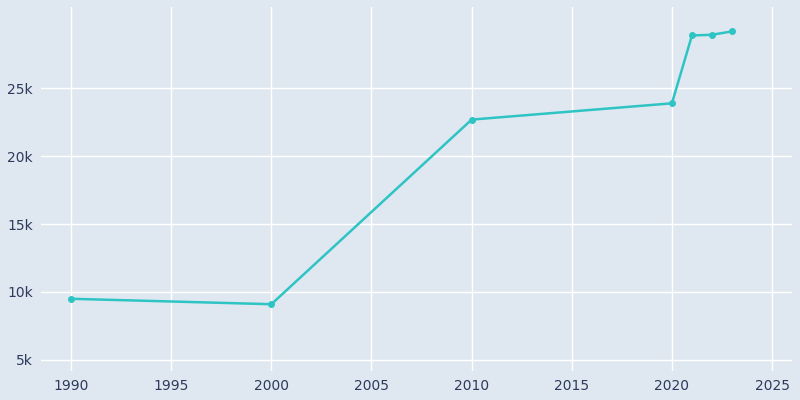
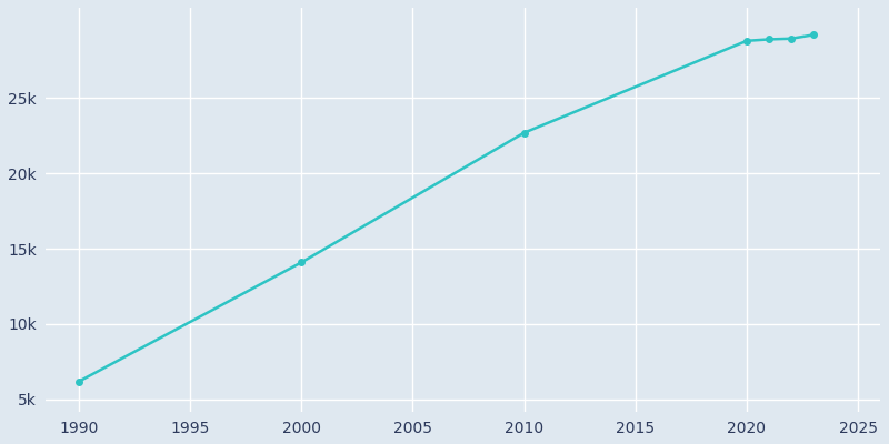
1990: 9.5k -> 6.2k
2000: 9.1k -> 14.1k
2020: 23.9k -> 28.8k
